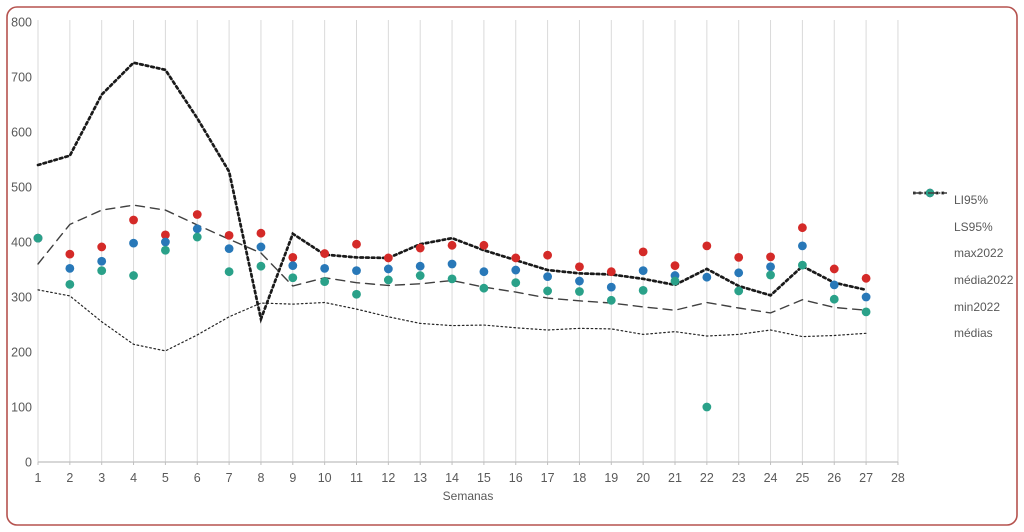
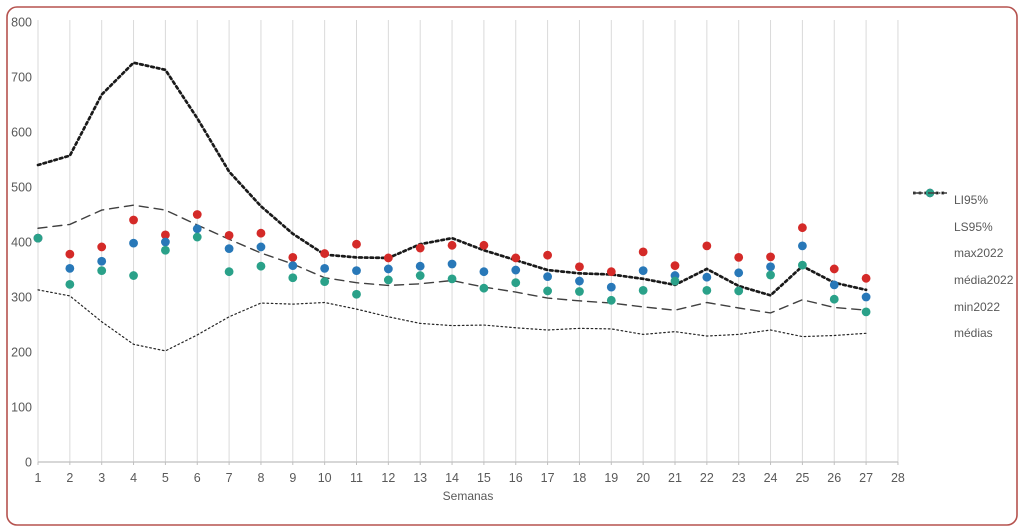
médias/1: 360 -> 420
LS95%/8: 260 -> 460
médias/9: 320 -> 360
min2022/22: 100 -> 310
